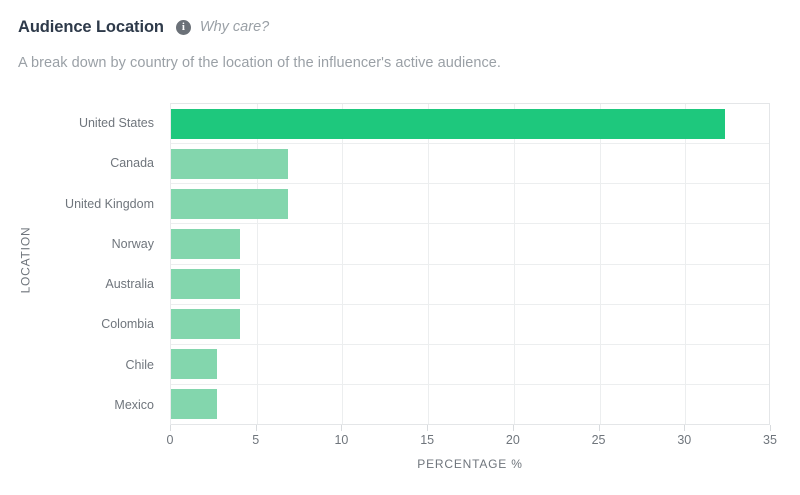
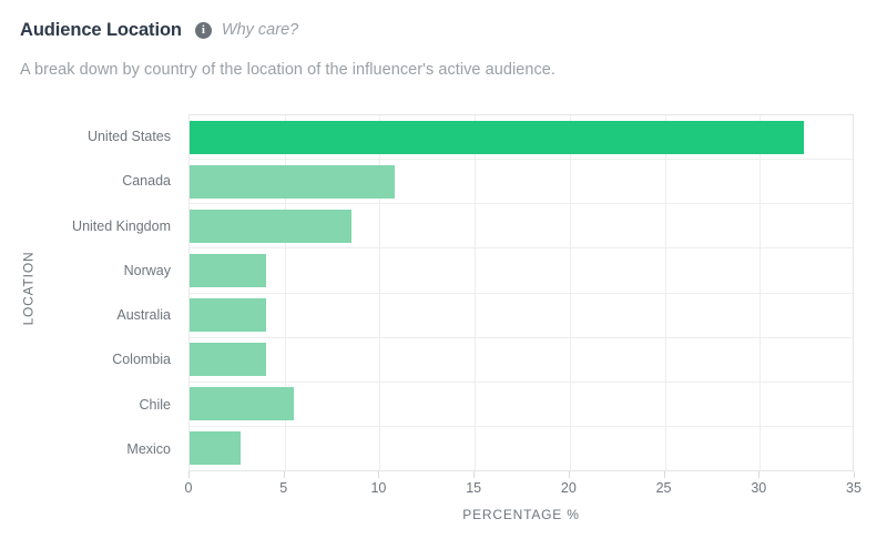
Canada: 6.8 -> 10.8
United Kingdom: 6.8 -> 8.5
Chile: 2.7 -> 5.5
